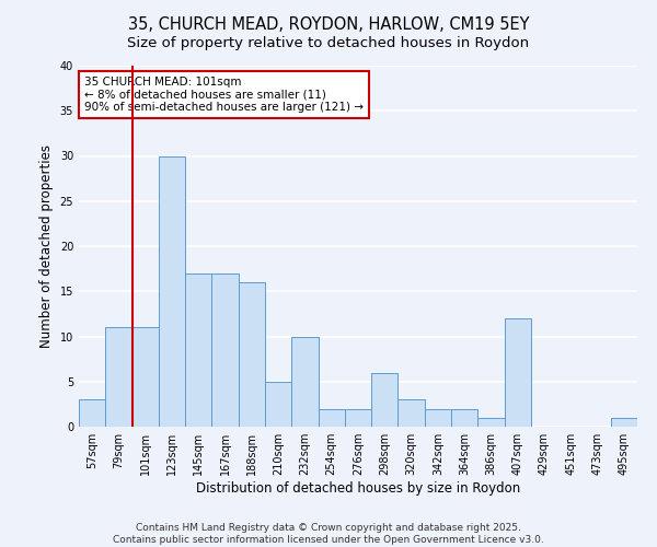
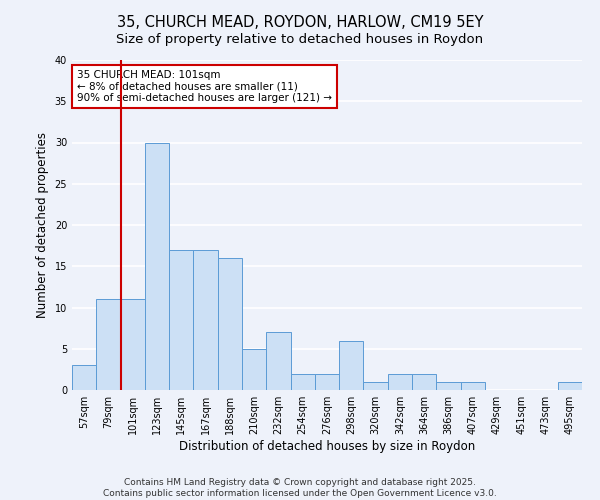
232sqm: 10 -> 7
320sqm: 3 -> 1
407sqm: 12 -> 1
